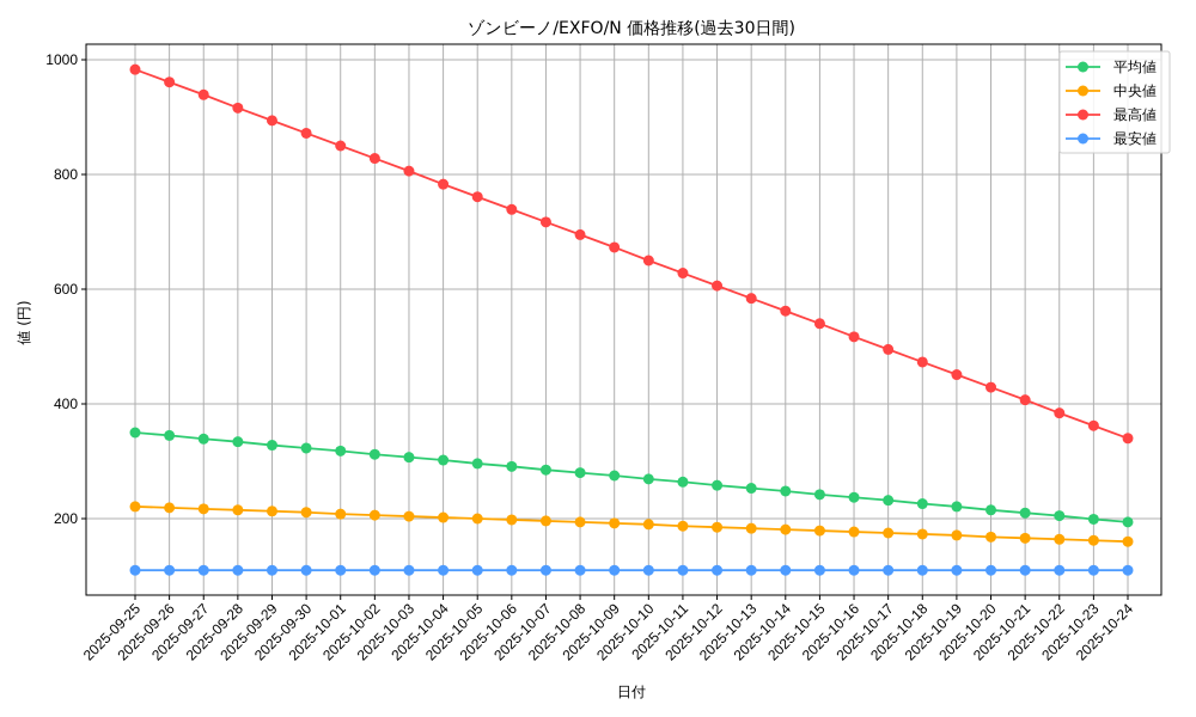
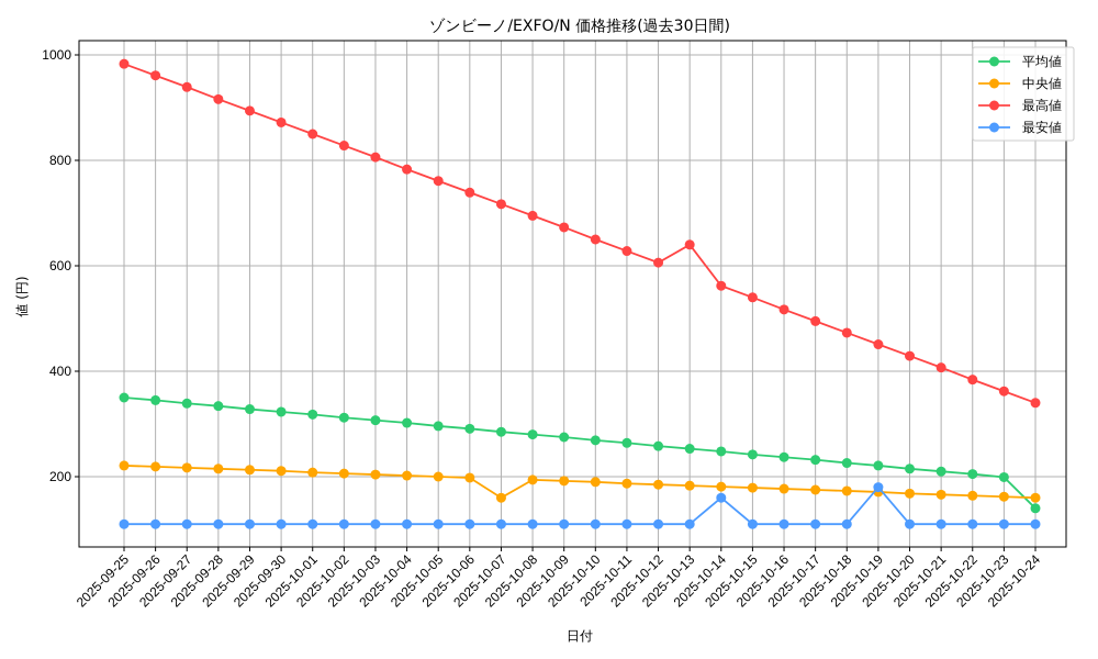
中央値/2025-10-07: 200 -> 160
最高値/2025-10-13: 580 -> 640
最安値/2025-10-14: 110 -> 160
最安値/2025-10-19: 110 -> 180
平均値/2025-10-24: 190 -> 140
